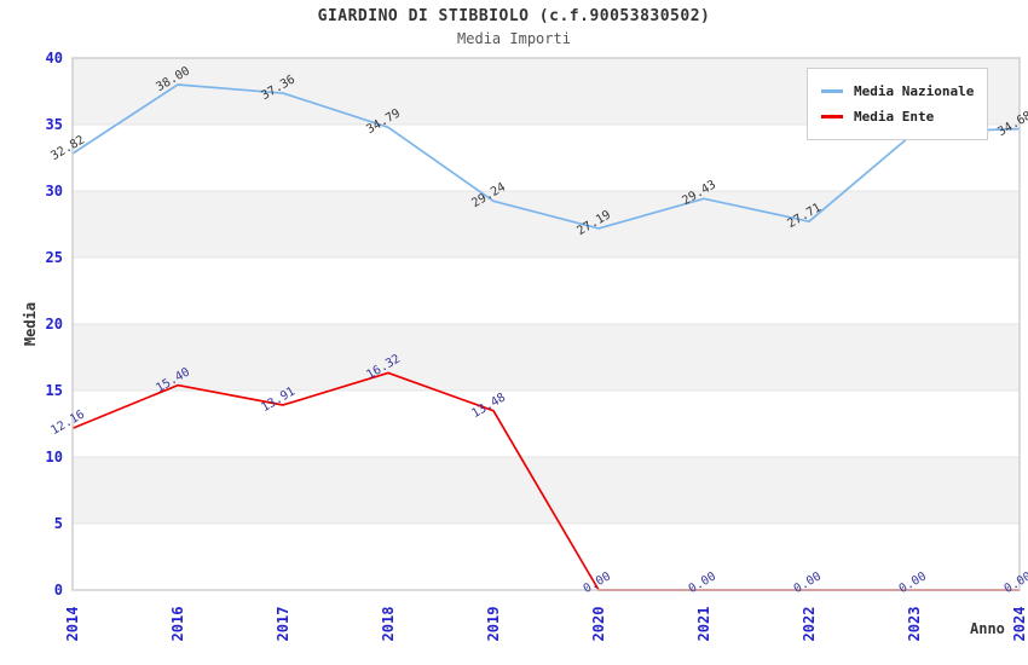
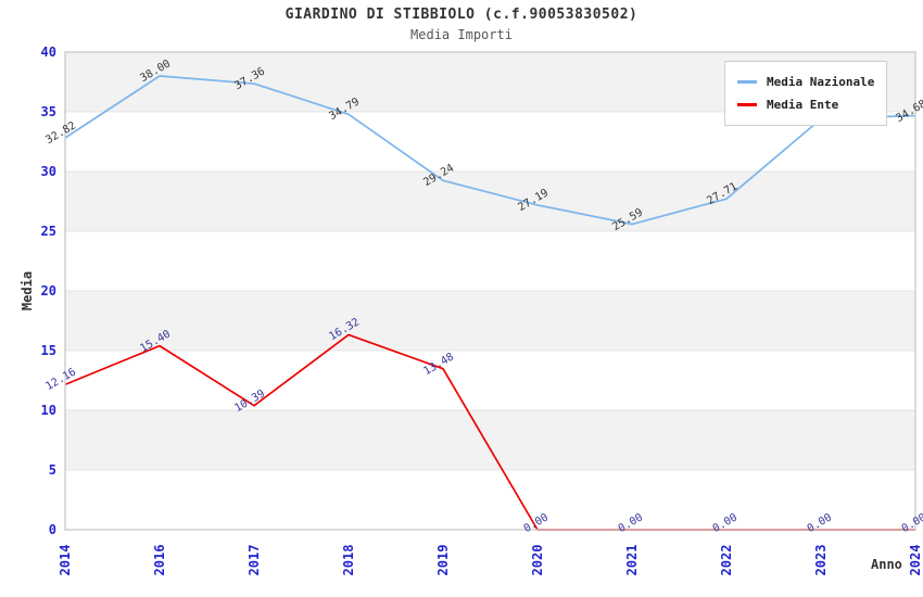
Media Ente/2017: 13.91 -> 10.39
Media Nazionale/2021: 29.43 -> 25.59
